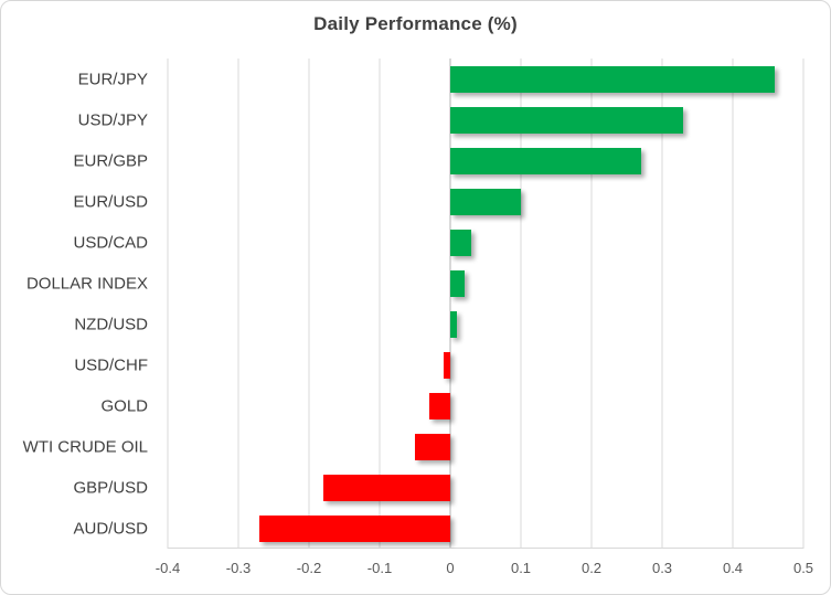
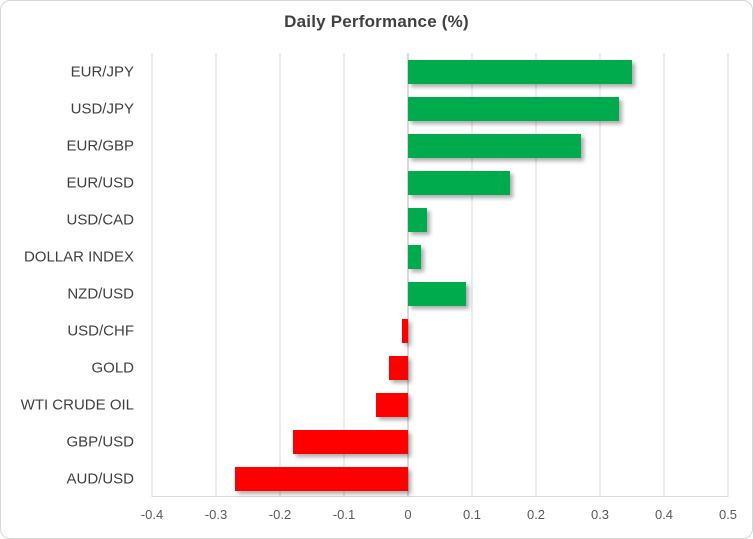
EUR/JPY: 0.46 -> 0.35
EUR/USD: 0.10 -> 0.16
NZD/USD: 0.01 -> 0.09
